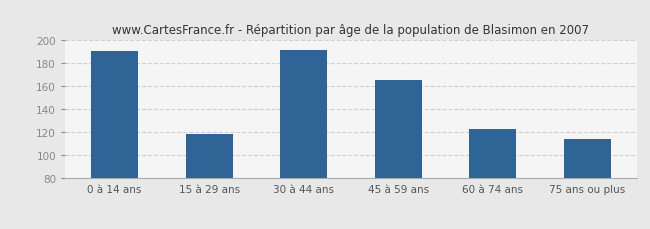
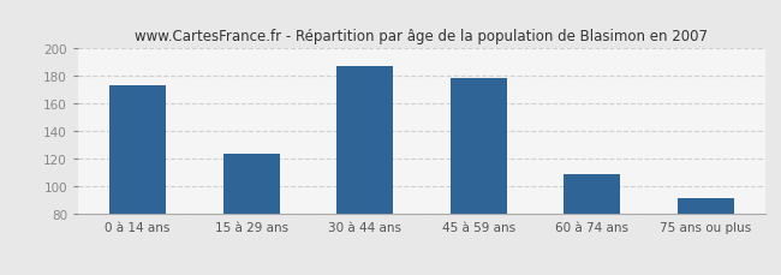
0 à 14 ans: 191 -> 173
15 à 29 ans: 119 -> 124
30 à 44 ans: 192 -> 187
45 à 59 ans: 166 -> 179
60 à 74 ans: 123 -> 109
75 ans ou plus: 114 -> 92
